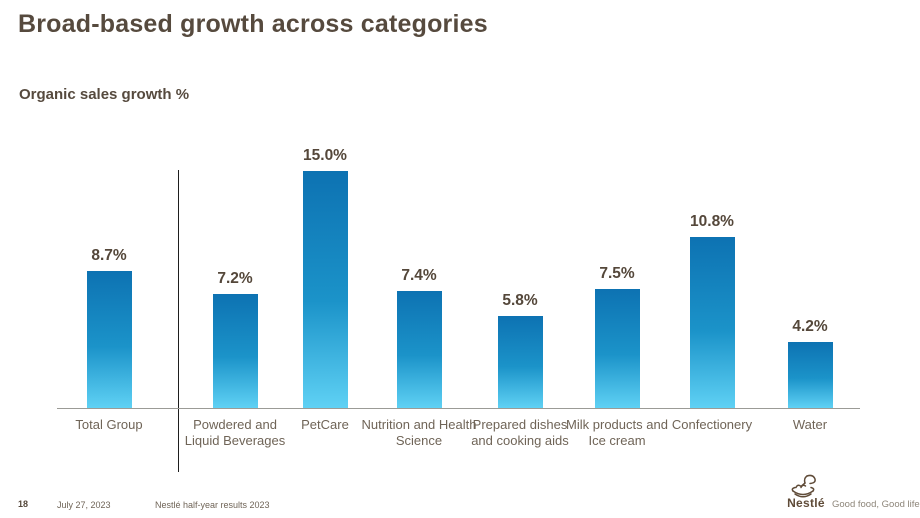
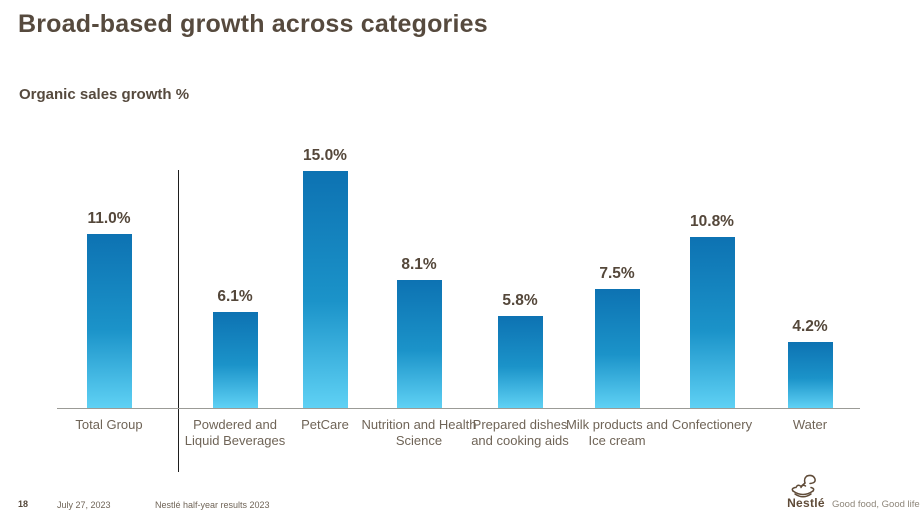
Total Group: 8.7% -> 11.0%
Powdered and Liquid Beverages: 7.2% -> 6.1%
Nutrition and Health Science: 7.4% -> 8.1%
